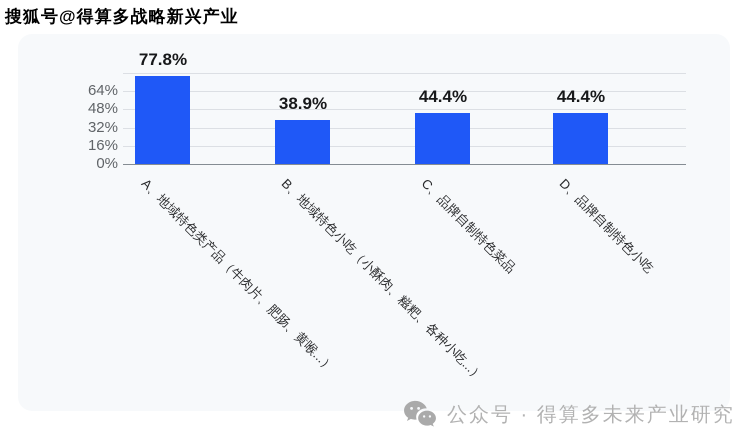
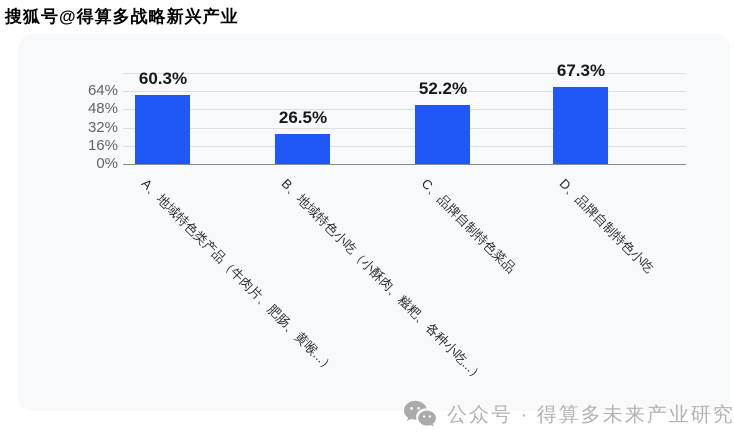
A、地域特色类产品（牛肉片、肥肠、黄喉...）: 77.8% -> 60.3%
B、地域特色小吃（小酥肉、糍粑、各种小吃...）: 38.9% -> 26.5%
C、品牌自制特色菜品: 44.4% -> 52.2%
D、品牌自制特色小吃: 44.4% -> 67.3%
